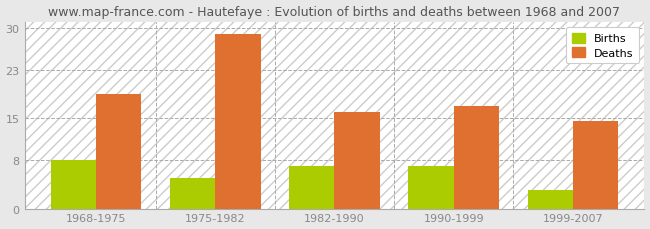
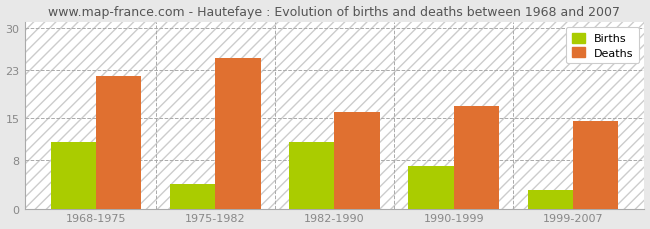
Births/1968-1975: 8 -> 11
Deaths/1968-1975: 19.0 -> 22.0
Births/1975-1982: 5 -> 4
Deaths/1975-1982: 29.0 -> 25.0
Births/1982-1990: 7 -> 11
